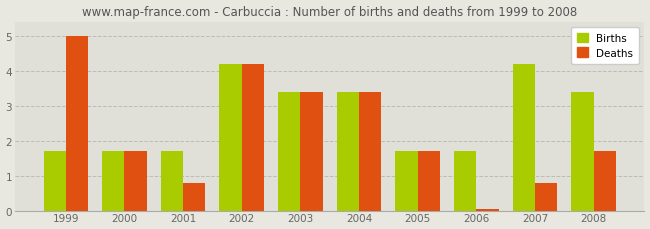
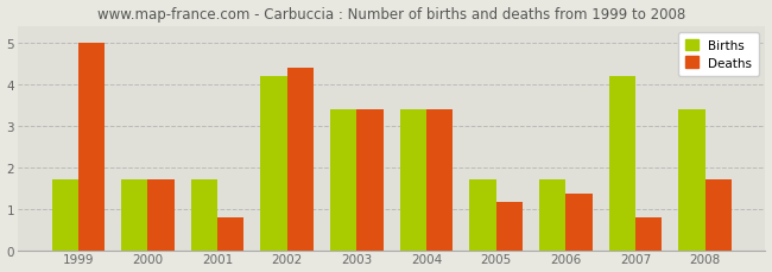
Deaths/2002: 4.20 -> 4.40
Deaths/2005: 1.70 -> 1.15
Deaths/2006: 0.05 -> 1.35
